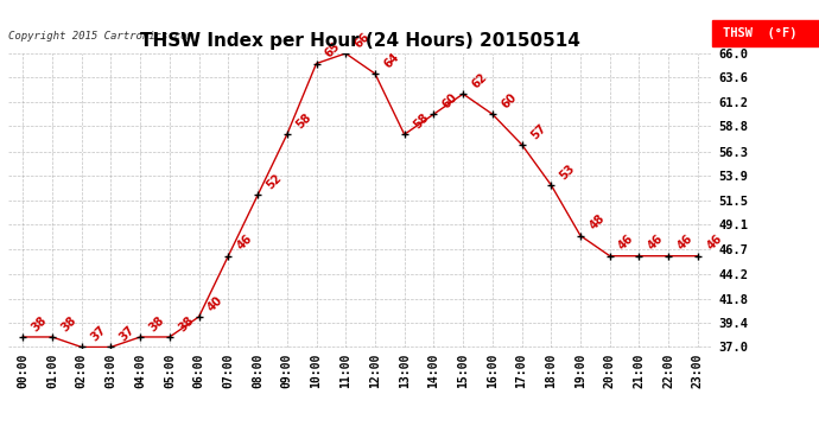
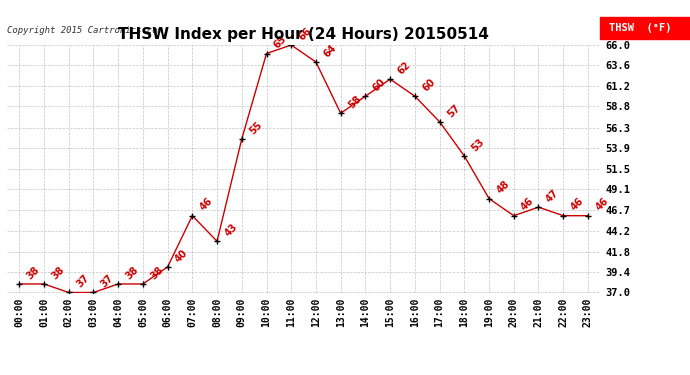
08:00: 52 -> 43
09:00: 58 -> 55
21:00: 46 -> 47
